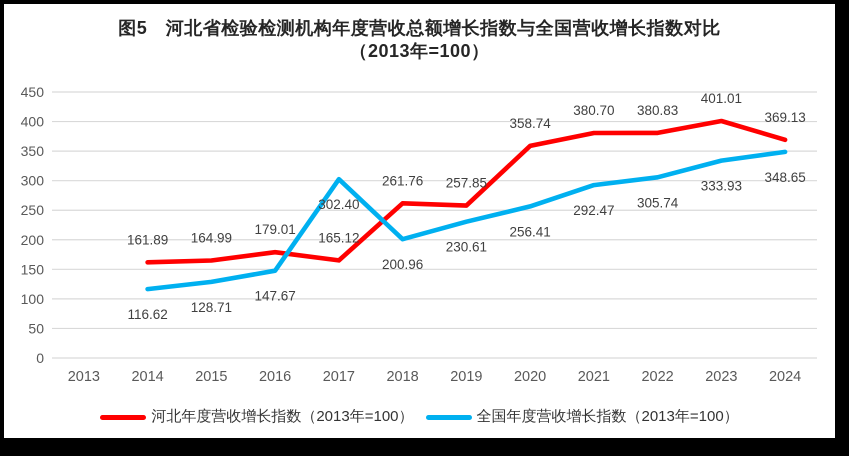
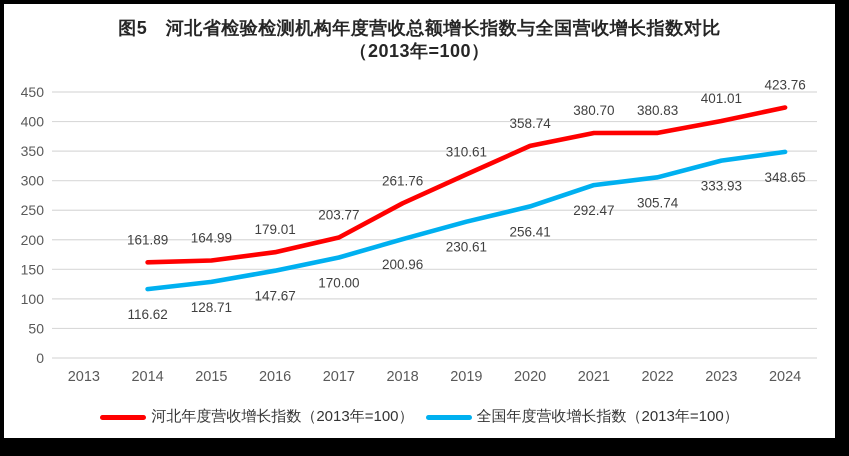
河北年度营收增长指数（2013年=100）/2017: 165.12 -> 203.77
全国年度营收增长指数（2013年=100）/2017: 302.40 -> 170.00
河北年度营收增长指数（2013年=100）/2019: 257.85 -> 310.61
河北年度营收增长指数（2013年=100）/2024: 369.13 -> 423.76
